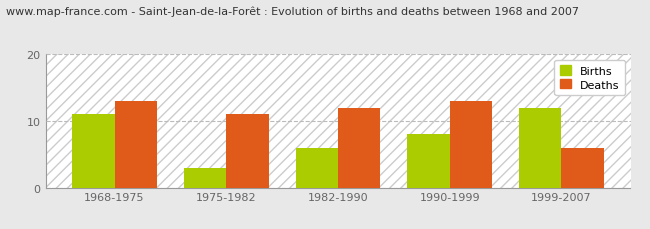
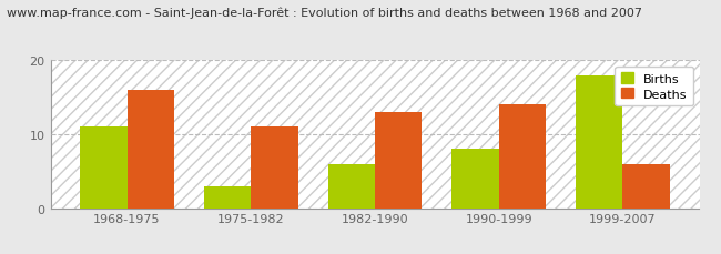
Deaths/1968-1975: 13 -> 16
Deaths/1982-1990: 12 -> 13
Deaths/1990-1999: 13 -> 14
Births/1999-2007: 12 -> 18
